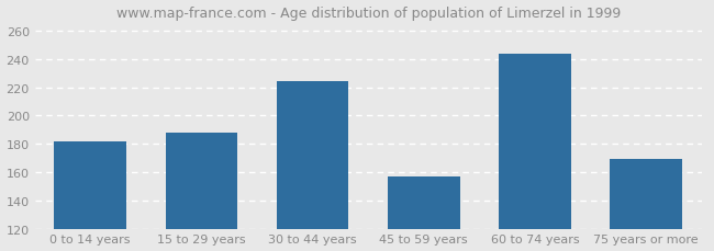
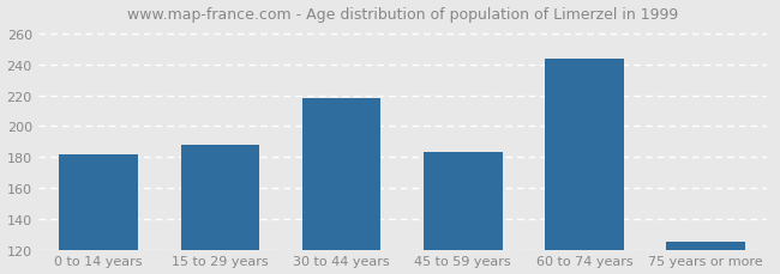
30 to 44 years: 224 -> 218
45 to 59 years: 157 -> 183
75 years or more: 169 -> 125
